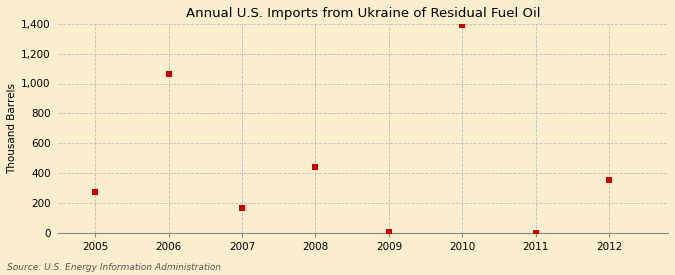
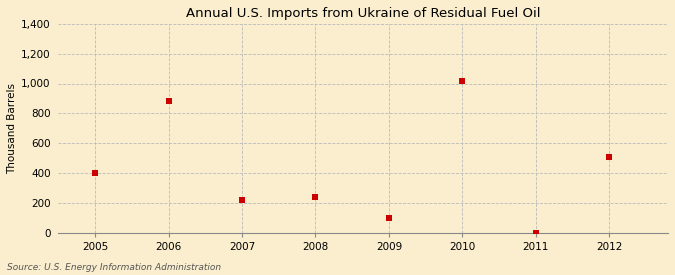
2005: 270 -> 400
2006: 1,060 -> 880
2007: 160 -> 220
2008: 440 -> 240
2009: 0 -> 100
2010: 1,390 -> 1,020
2012: 360 -> 510
